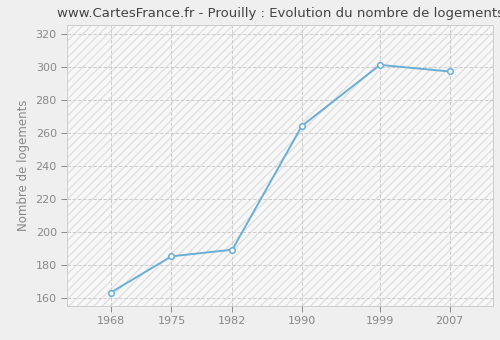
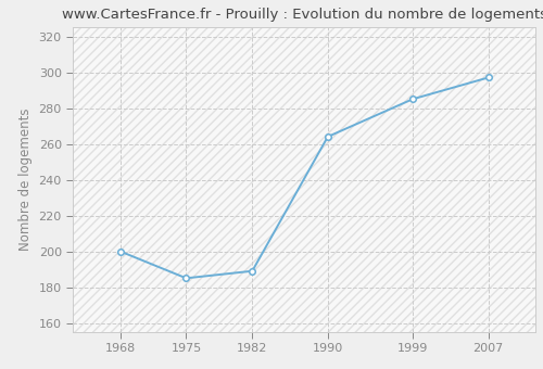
1968: 163 -> 200
1999: 301 -> 285
